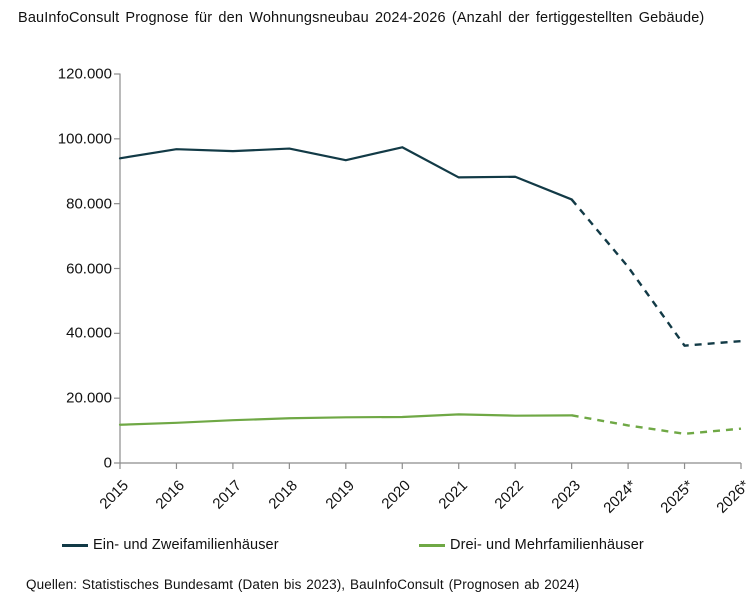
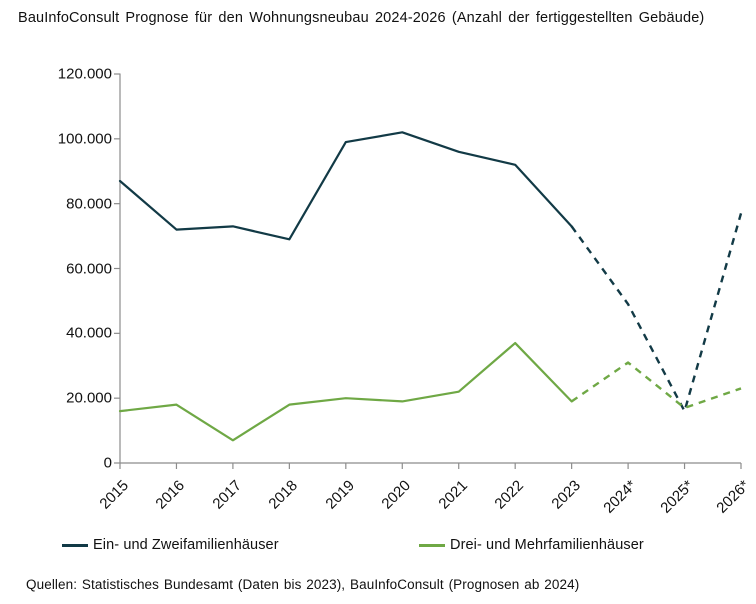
Ein- und Zweifamilienhäuser/2015: 94000 -> 87000
Drei- und Mehrfamilienhäuser/2015: 12000 -> 16000
Ein- und Zweifamilienhäuser/2016: 97000 -> 72000
Drei- und Mehrfamilienhäuser/2016: 12000 -> 18000
Ein- und Zweifamilienhäuser/2017: 96000 -> 73000
Drei- und Mehrfamilienhäuser/2017: 13000 -> 7000
Ein- und Zweifamilienhäuser/2018: 97000 -> 69000
Drei- und Mehrfamilienhäuser/2018: 14000 -> 18000
Ein- und Zweifamilienhäuser/2019: 93000 -> 99000
Drei- und Mehrfamilienhäuser/2019: 14000 -> 20000
Ein- und Zweifamilienhäuser/2020: 97000 -> 102000
Drei- und Mehrfamilienhäuser/2020: 14000 -> 19000
Ein- und Zweifamilienhäuser/2021: 88000 -> 96000
Drei- und Mehrfamilienhäuser/2021: 15000 -> 22000
Ein- und Zweifamilienhäuser/2022: 88000 -> 92000
Drei- und Mehrfamilienhäuser/2022: 15000 -> 37000
Ein- und Zweifamilienhäuser/2023: 81000 -> 73000
Drei- und Mehrfamilienhäuser/2023: 15000 -> 19000
Ein- und Zweifamilienhäuser/2024*: 60000 -> 49000
Drei- und Mehrfamilienhäuser/2024*: 12000 -> 31000
Ein- und Zweifamilienhäuser/2025*: 36000 -> 16000
Drei- und Mehrfamilienhäuser/2025*: 9000 -> 17000
Ein- und Zweifamilienhäuser/2026*: 38000 -> 77000
Drei- und Mehrfamilienhäuser/2026*: 11000 -> 23000
